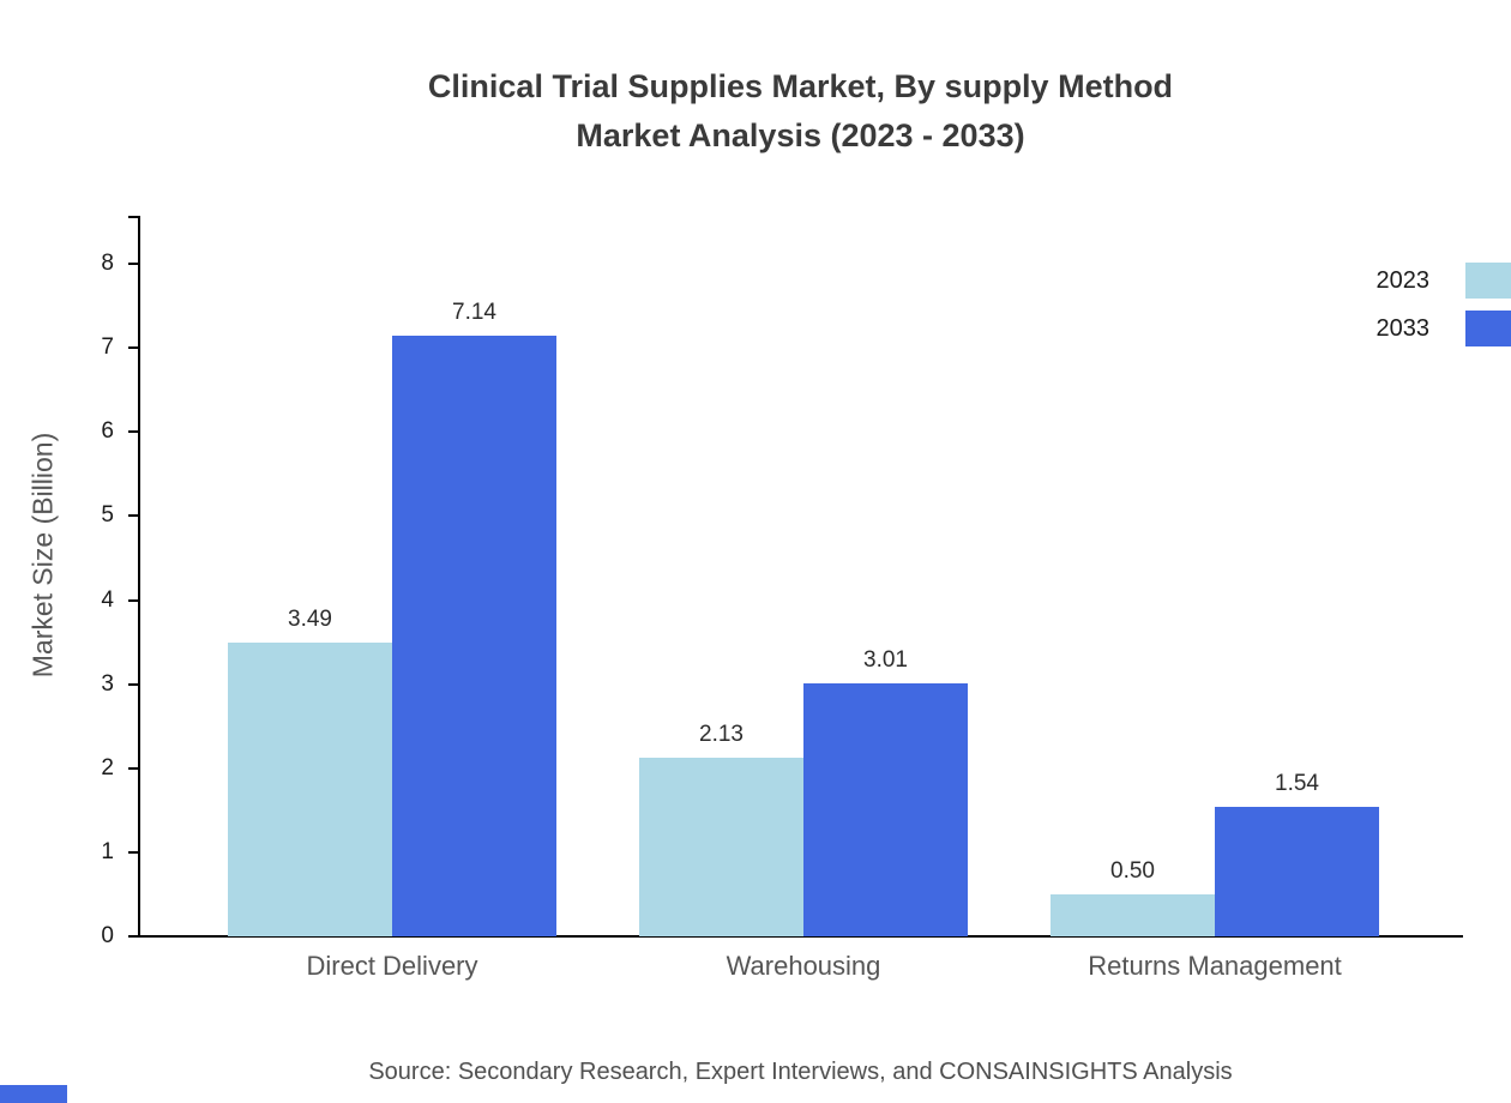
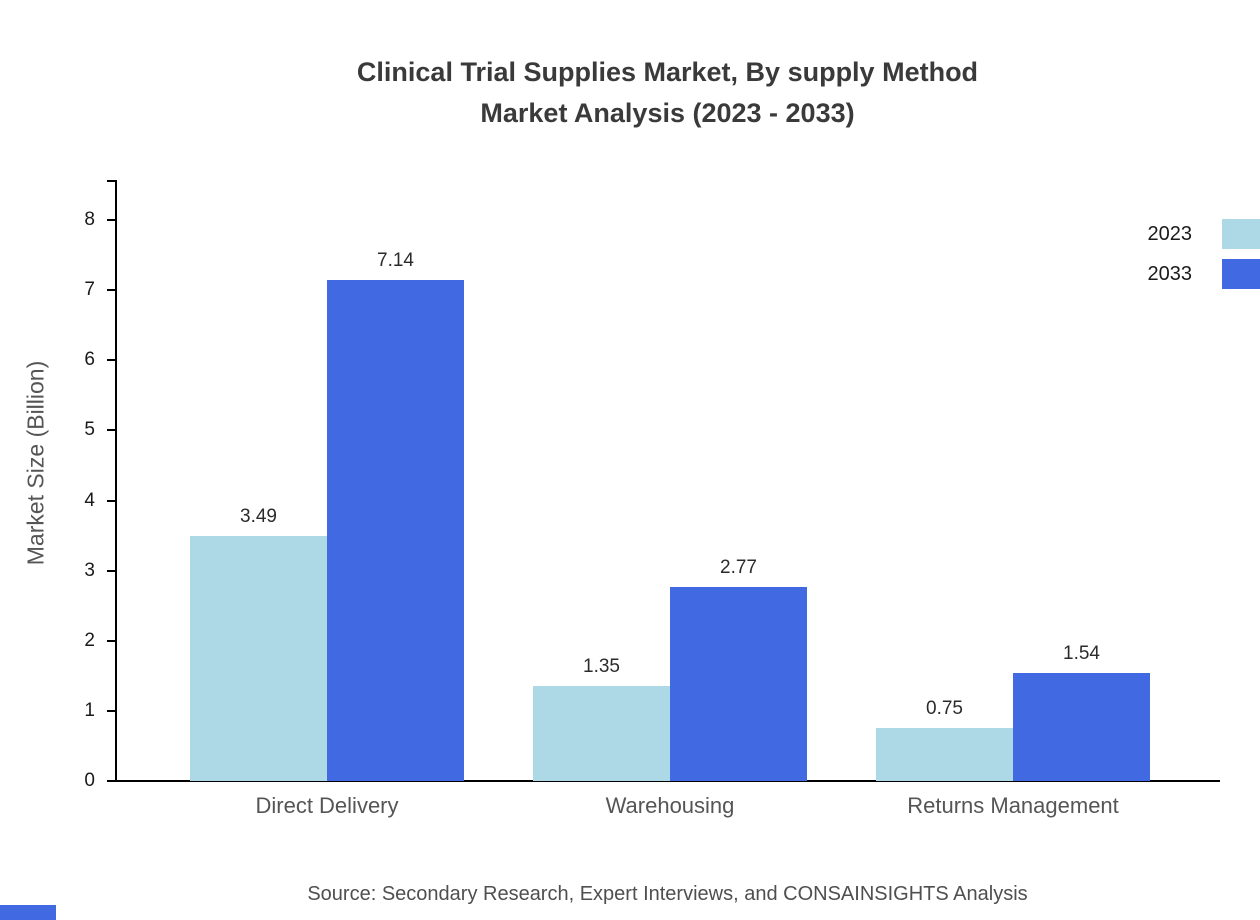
2023/Warehousing: 2.13 -> 1.35
2033/Warehousing: 3.01 -> 2.77
2023/Returns Management: 0.50 -> 0.75
